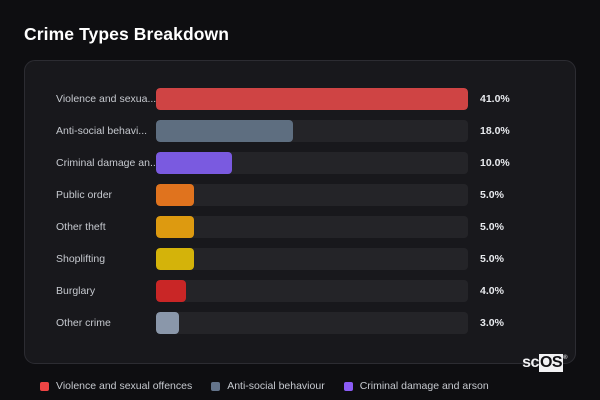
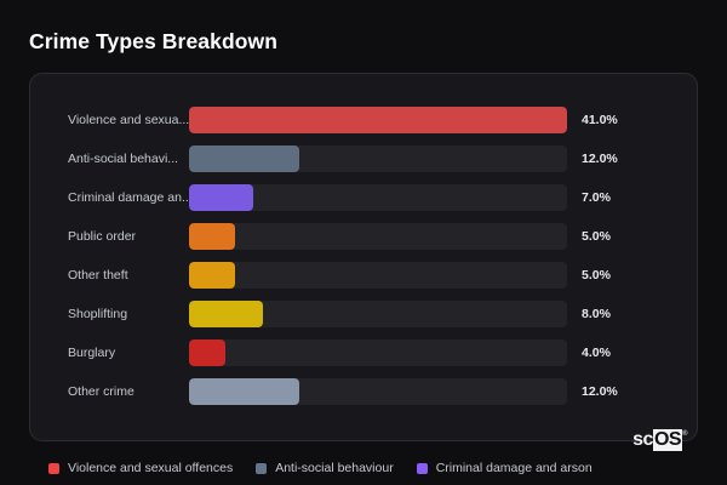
Anti-social behavi...: 18.0% -> 12.0%
Criminal damage an...: 10.0% -> 7.0%
Shoplifting: 5.0% -> 8.0%
Other crime: 3.0% -> 12.0%
